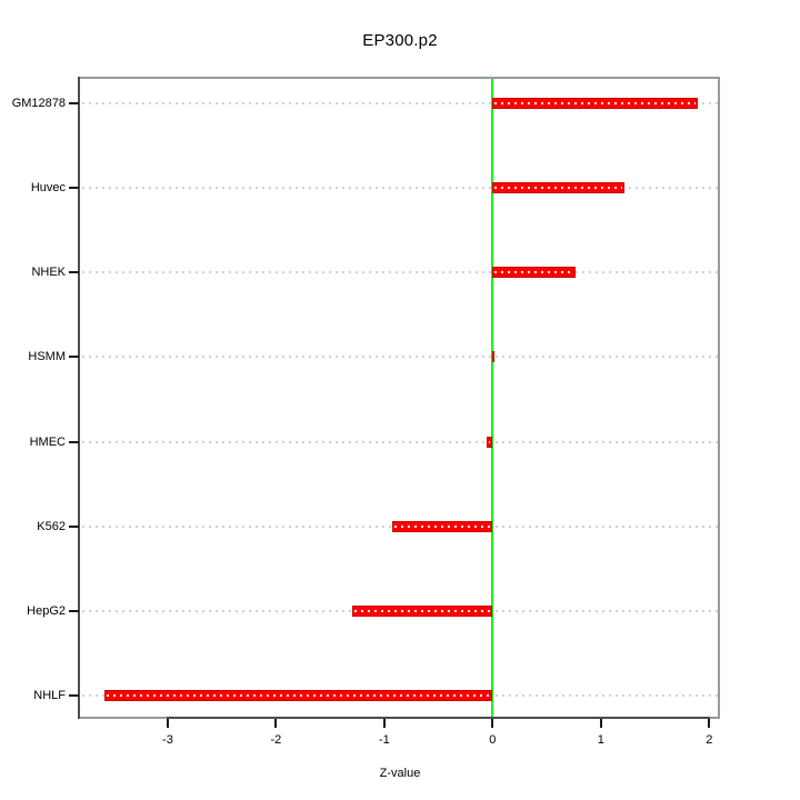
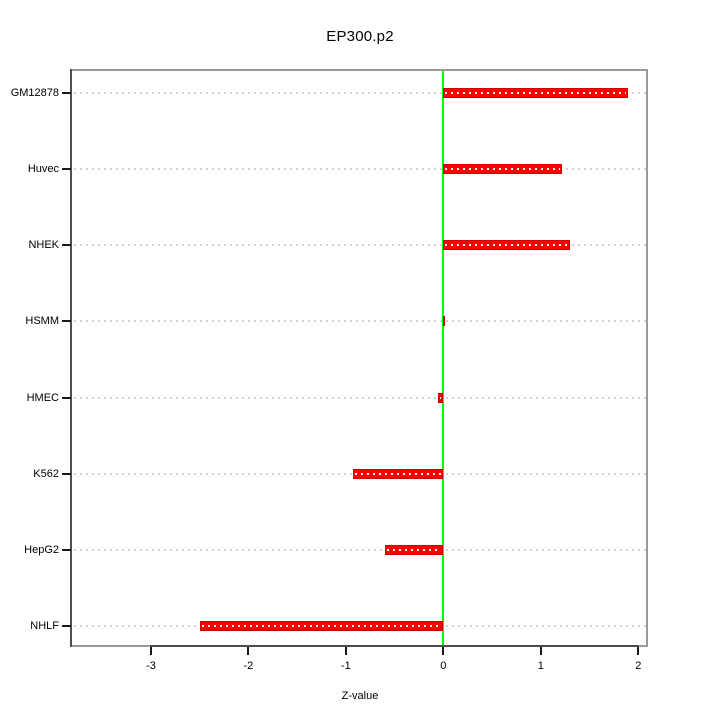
NHEK: 0.8 -> 1.3
HepG2: -1.3 -> -0.6
NHLF: -3.6 -> -2.5
